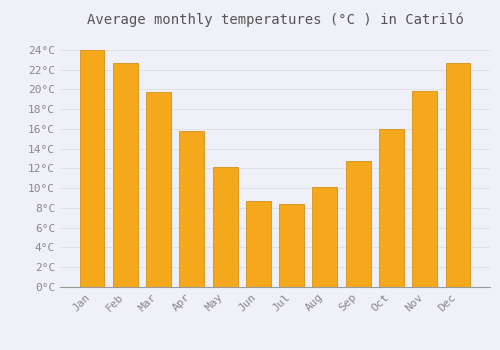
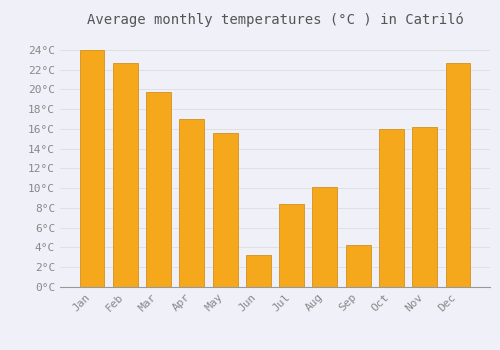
Apr: 15.8°C -> 17.0°C
May: 12.1°C -> 15.6°C
Jun: 8.7°C -> 3.2°C
Sep: 12.7°C -> 4.2°C
Nov: 19.8°C -> 16.2°C
